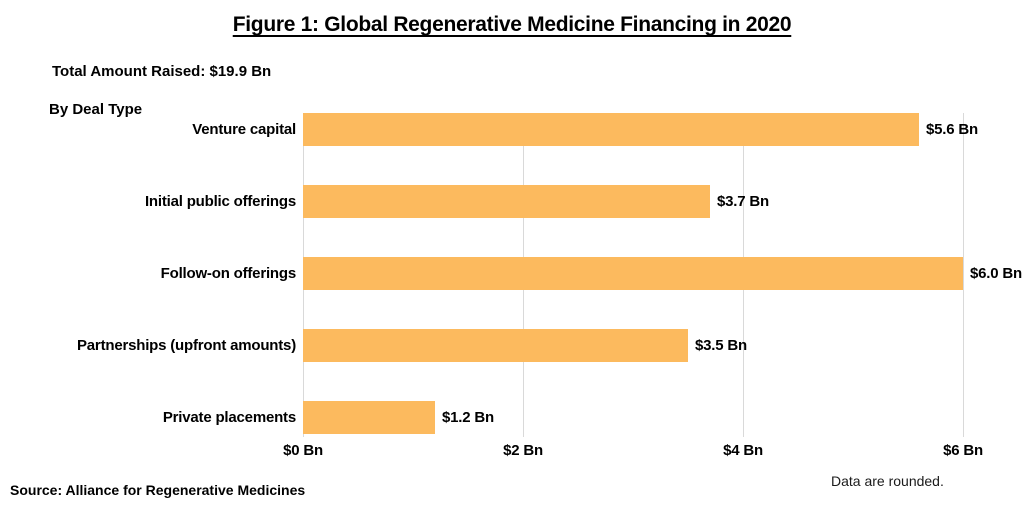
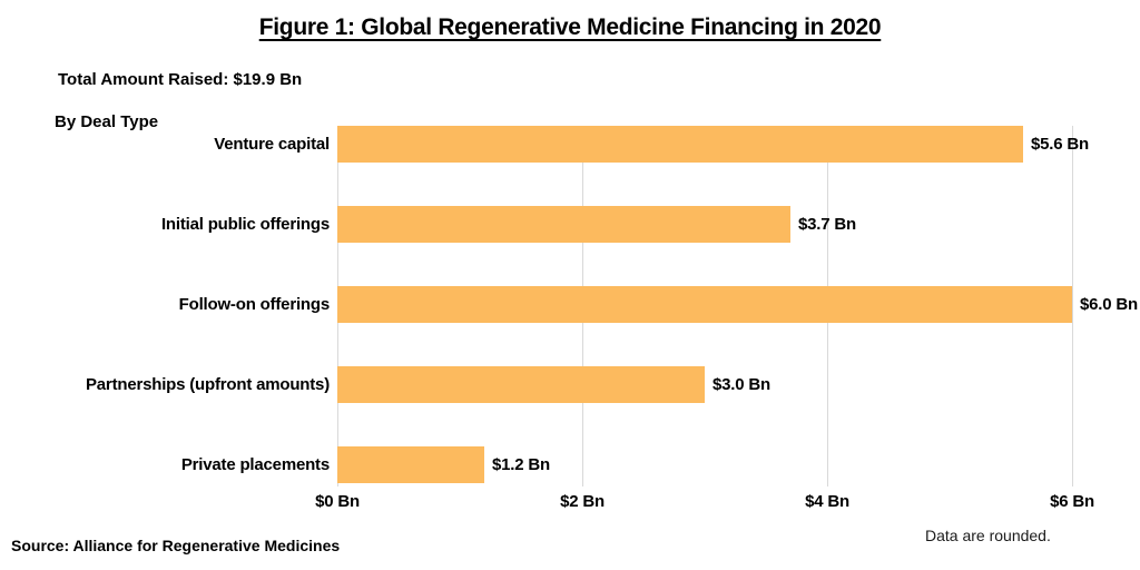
Partnerships (upfront amounts): $3.5 -> $3.0
